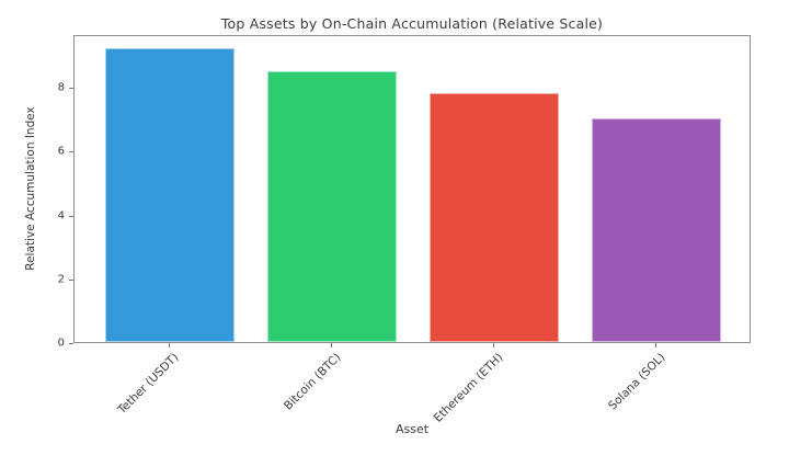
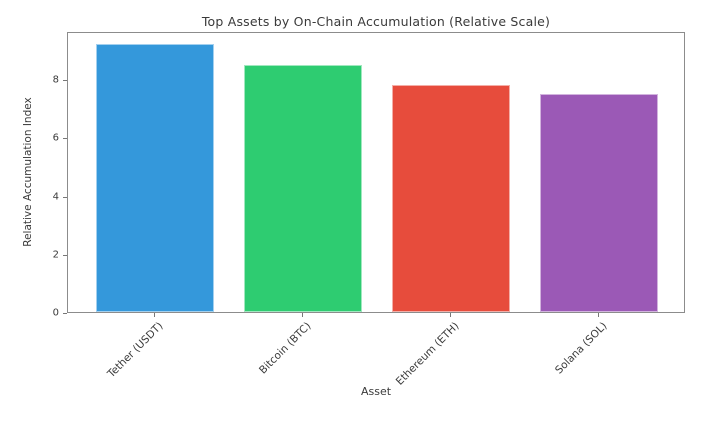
Solana (SOL): 7.0 -> 7.5
